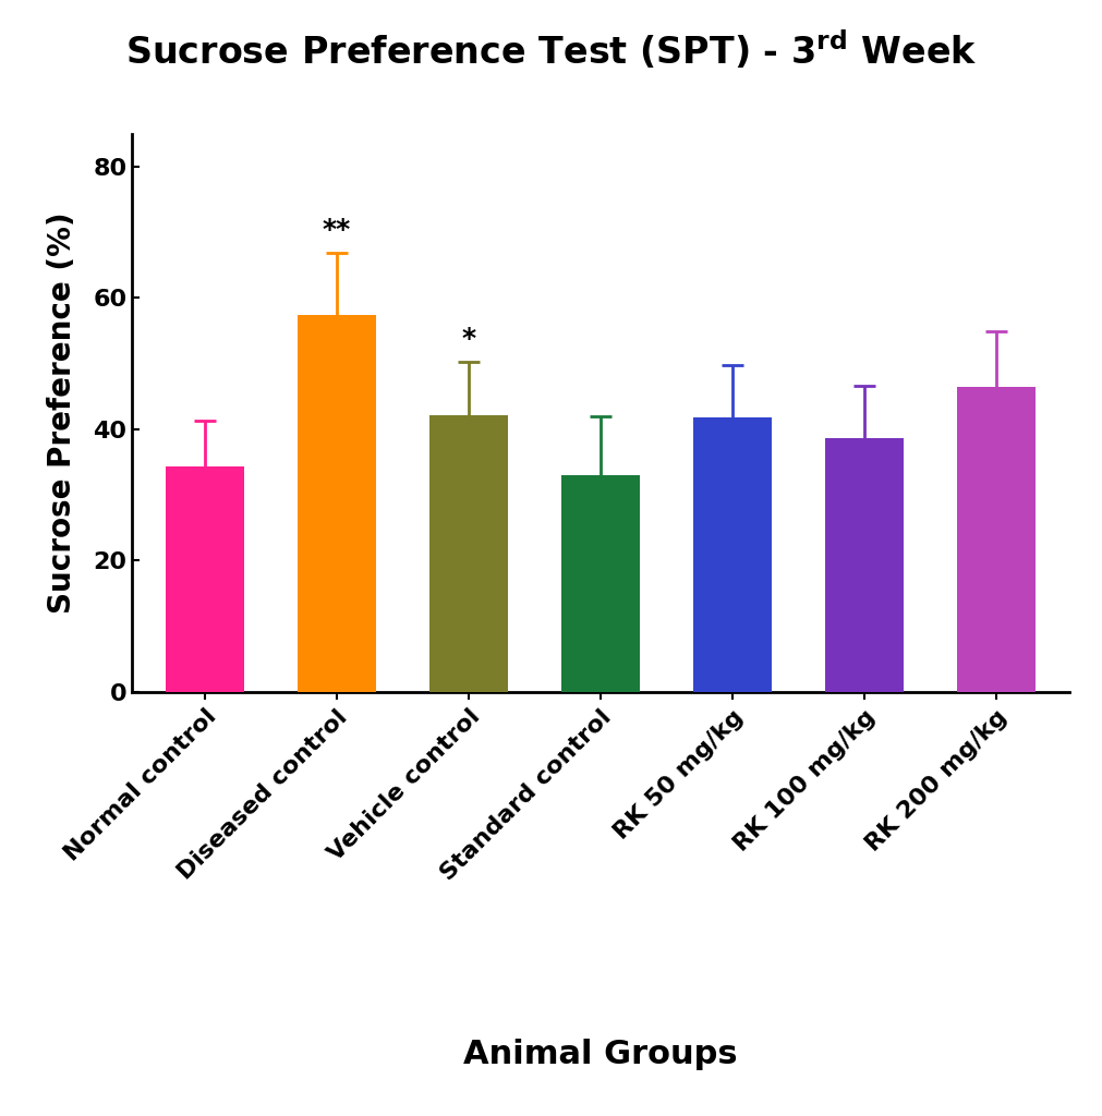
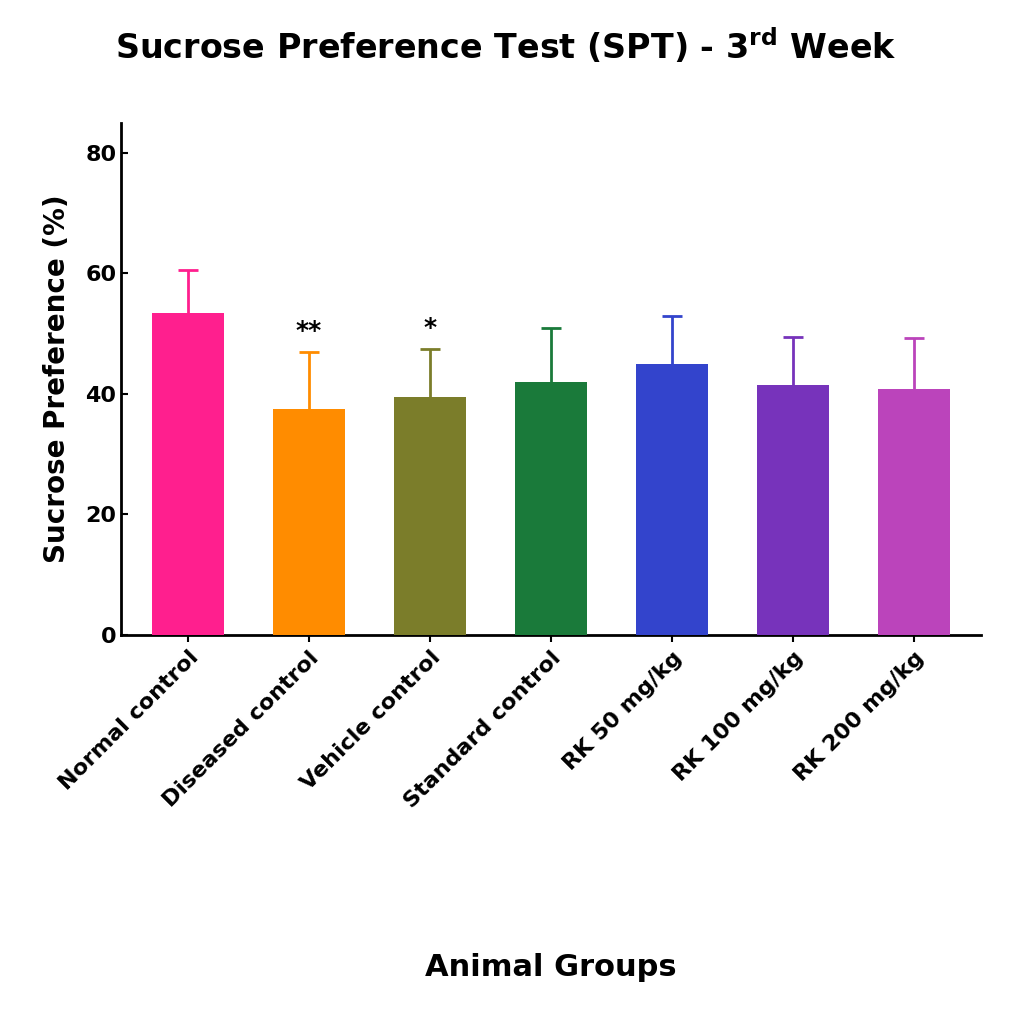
Normal control: 34.4 -> 53.5
Diseased control: 57.4 -> 37.5
Vehicle control: 42.2 -> 39.5
Standard control: 33.0 -> 42.0
RK 50 mg/kg: 41.8 -> 45.0
RK 100 mg/kg: 38.6 -> 41.5
RK 200 mg/kg: 46.4 -> 40.8
